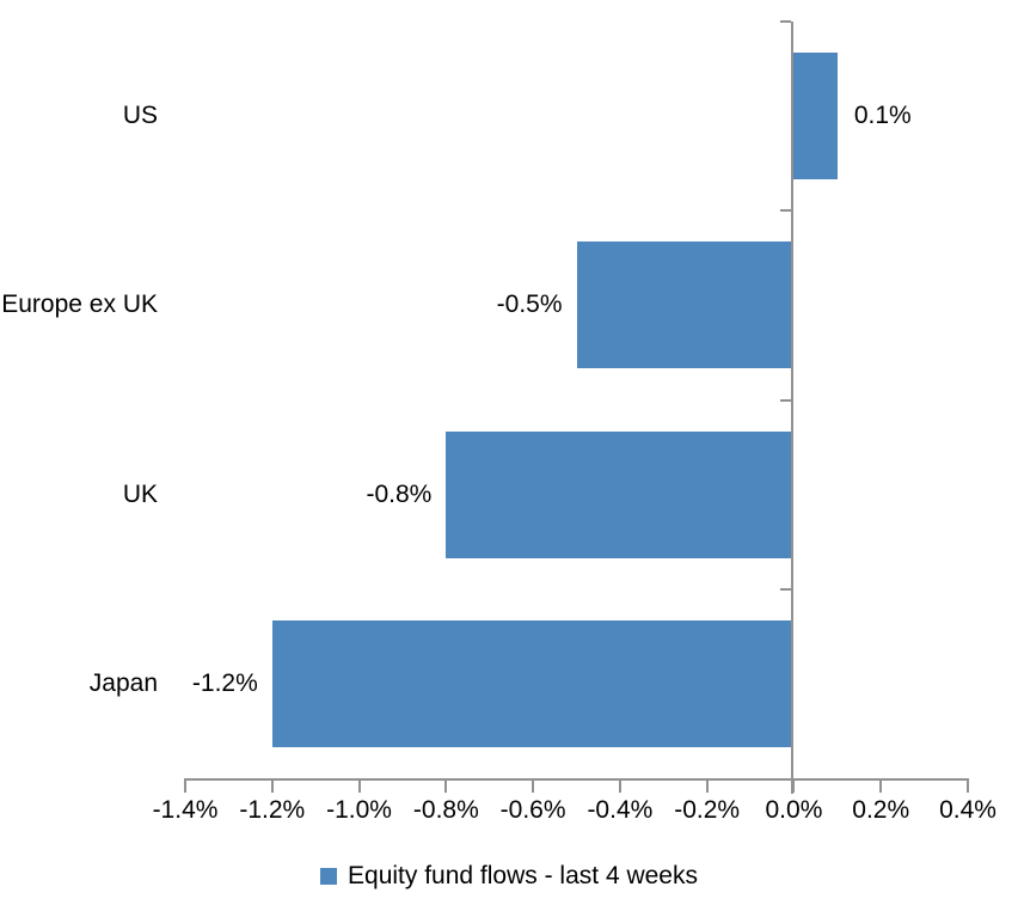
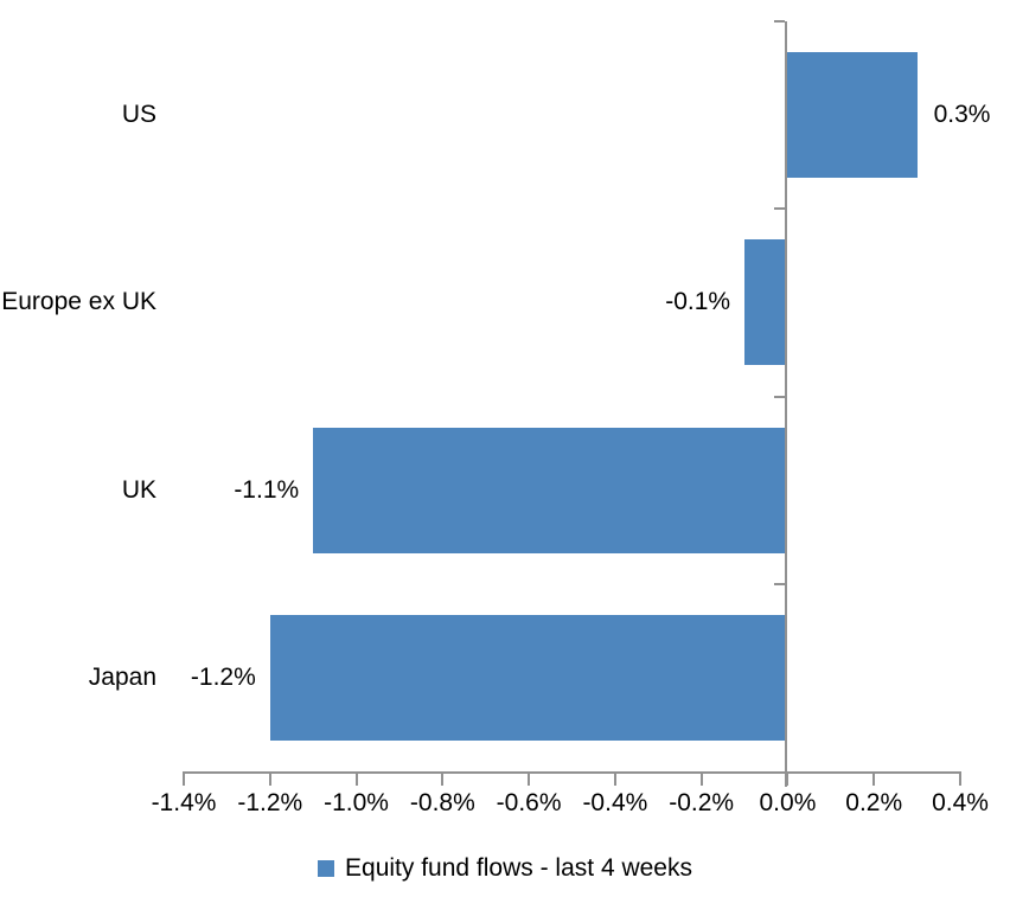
US: 0.1% -> 0.3%
Europe ex UK: -0.5% -> -0.1%
UK: -0.8% -> -1.1%
